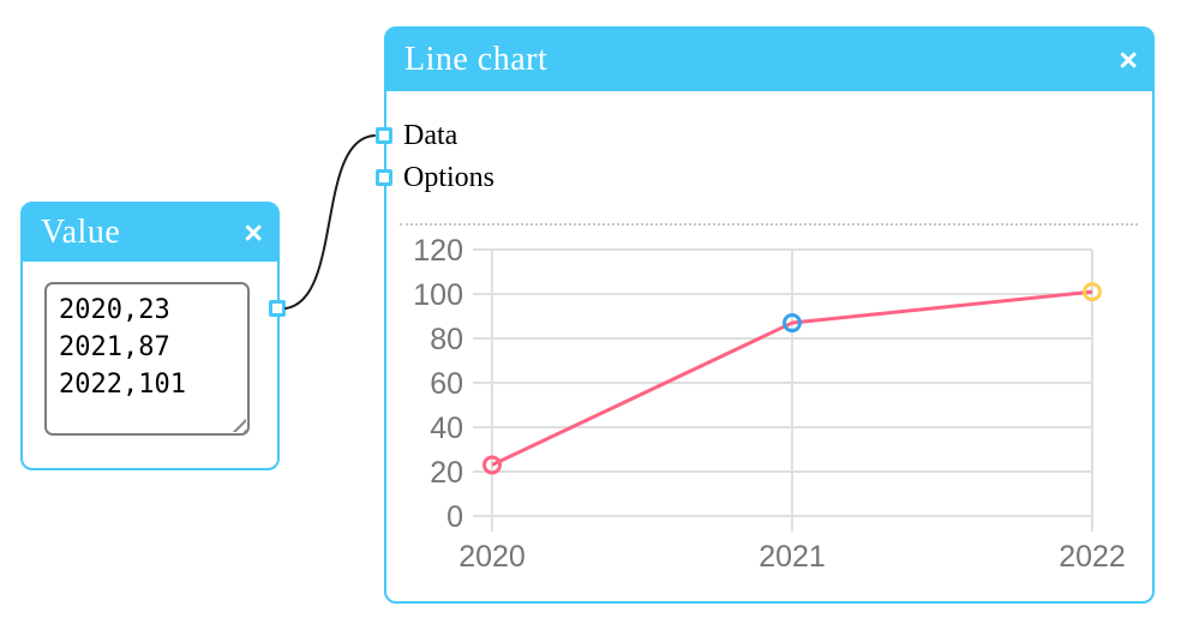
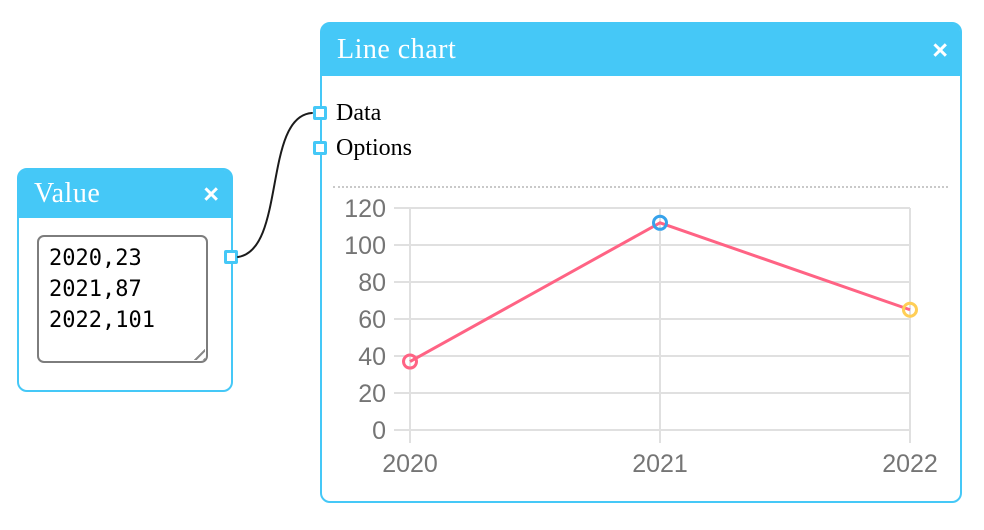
2020: 23 -> 37
2021: 87 -> 112
2022: 101 -> 65
